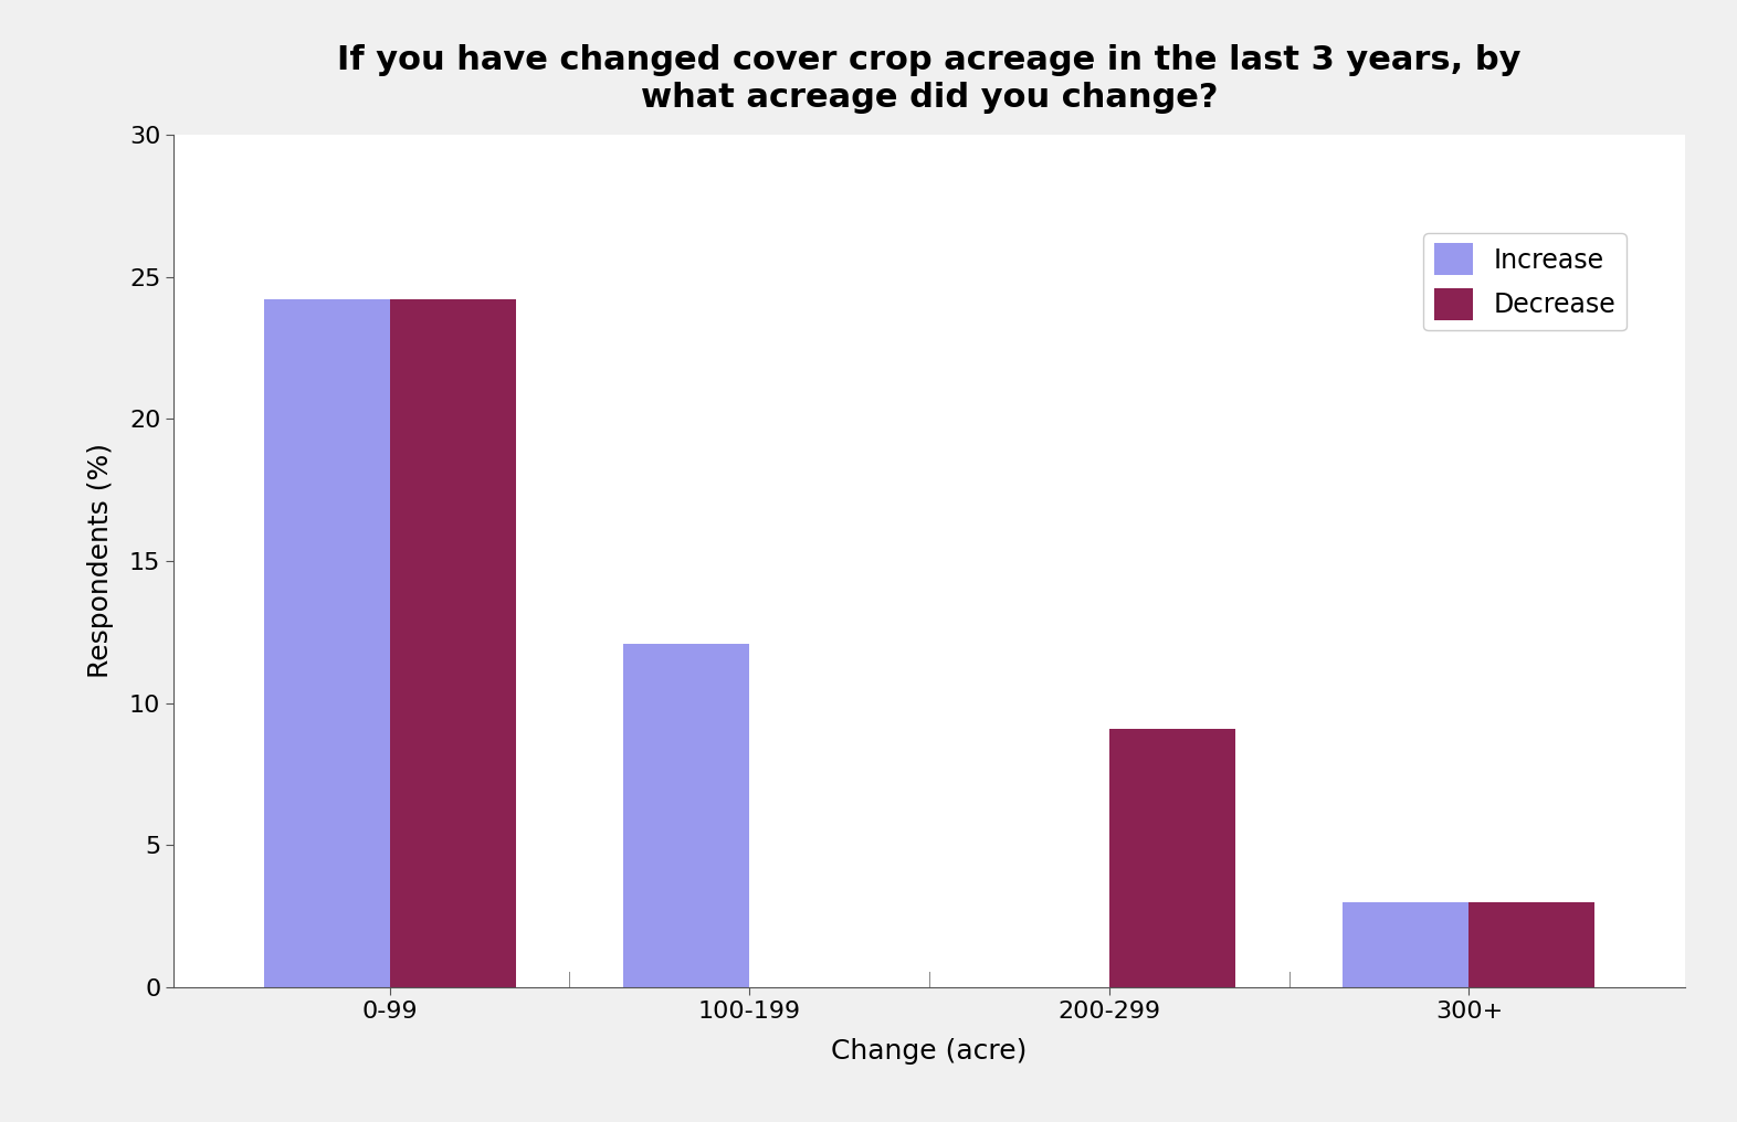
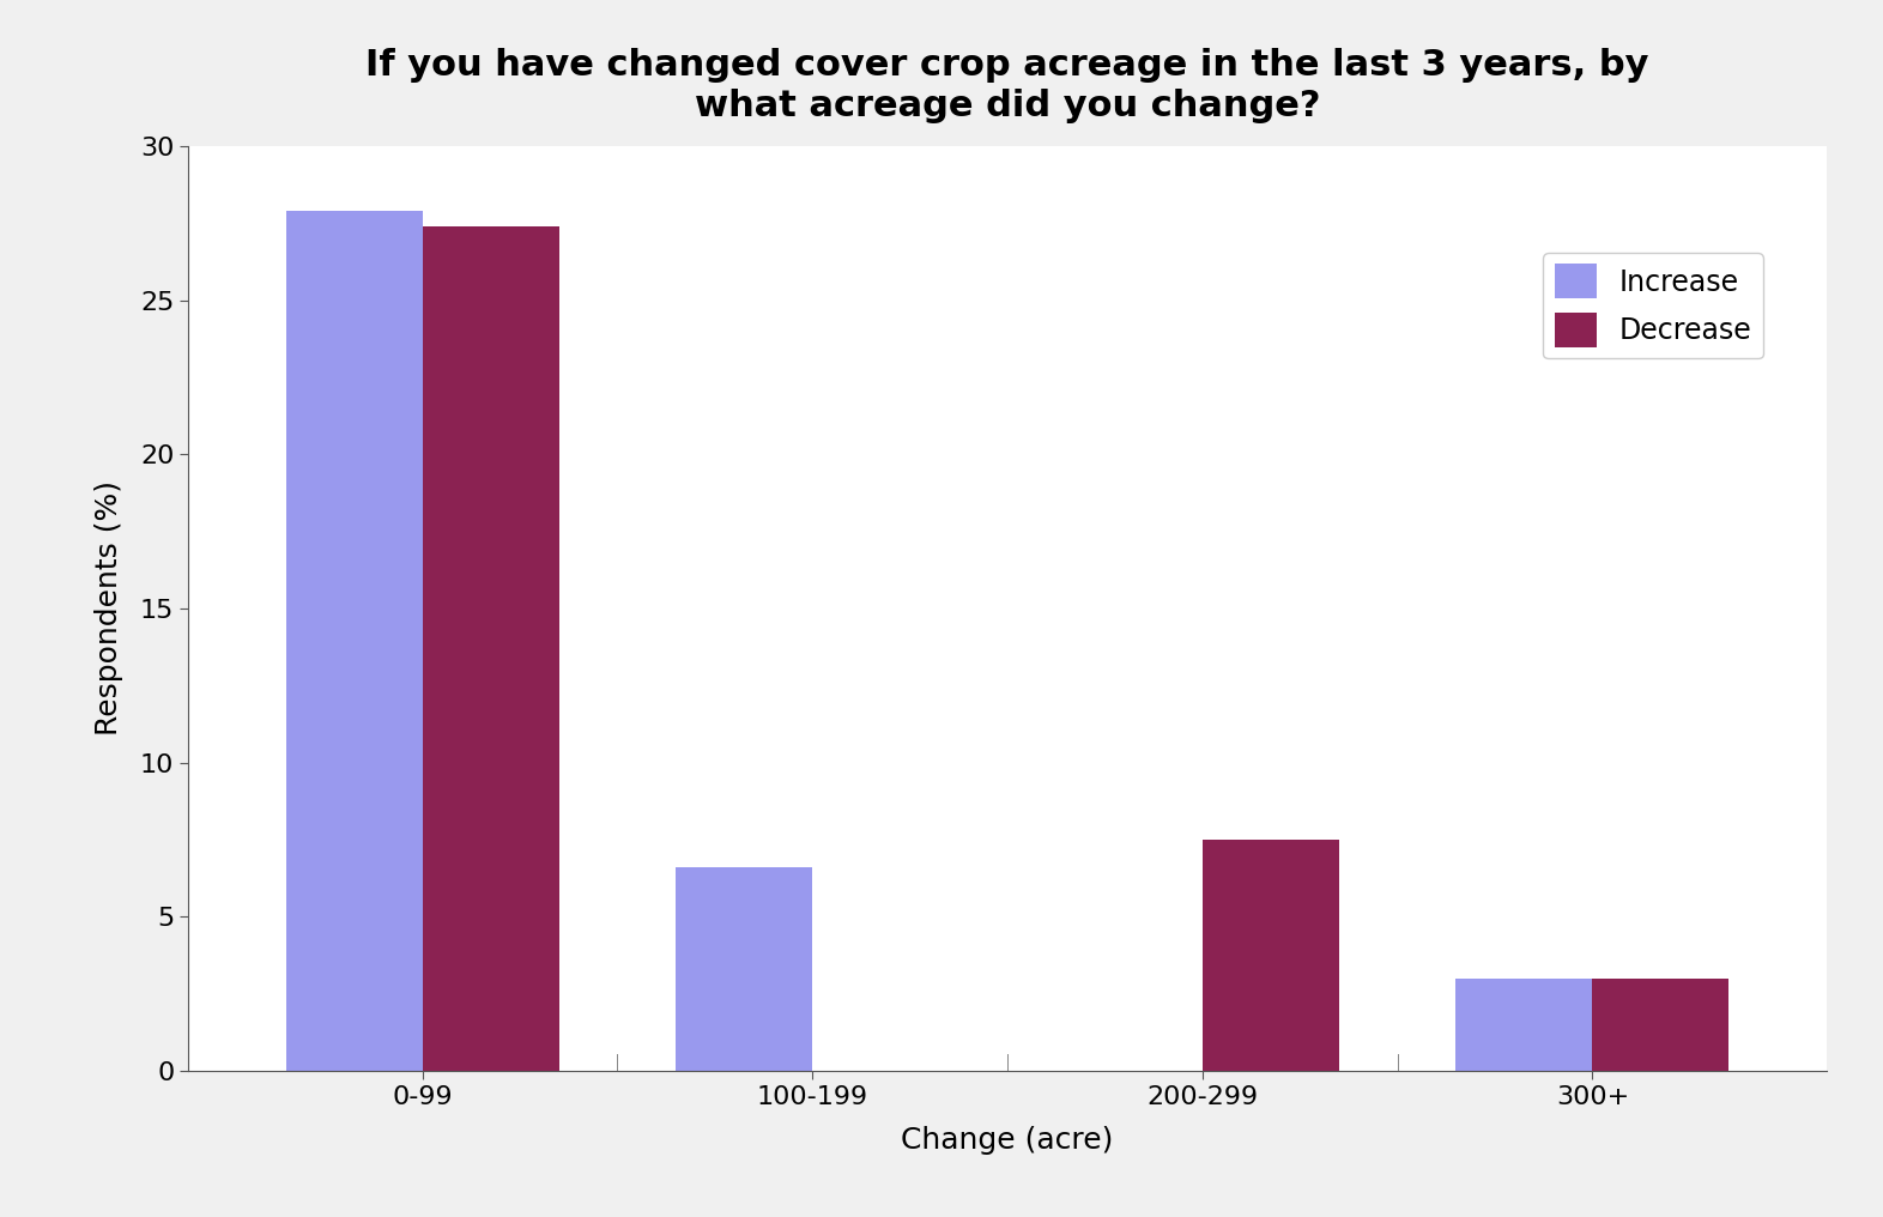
Increase/0-99: 24.2 -> 27.9
Decrease/0-99: 24.2 -> 27.4
Increase/100-199: 12.1 -> 6.6
Decrease/200-299: 9.1 -> 7.5
